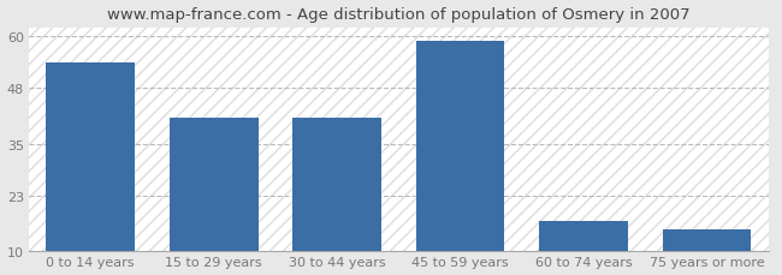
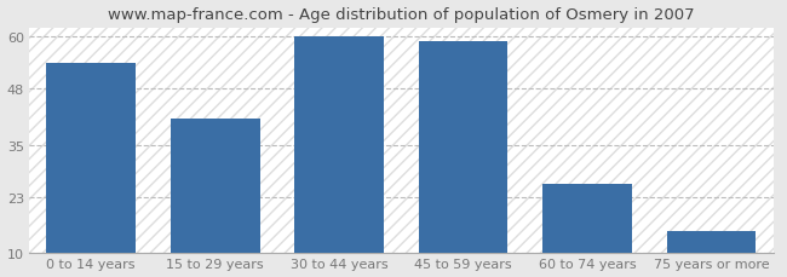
30 to 44 years: 41 -> 60
60 to 74 years: 17 -> 26
